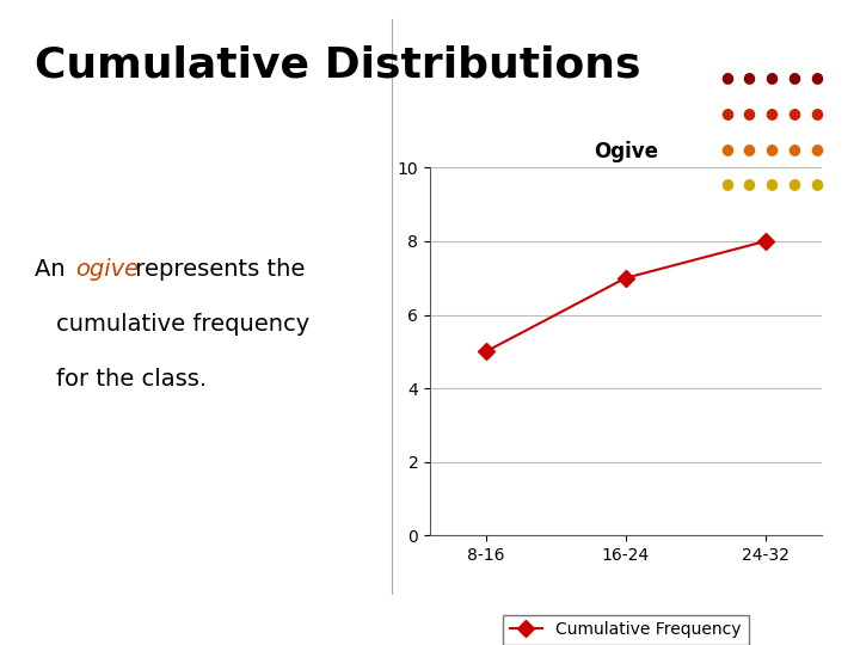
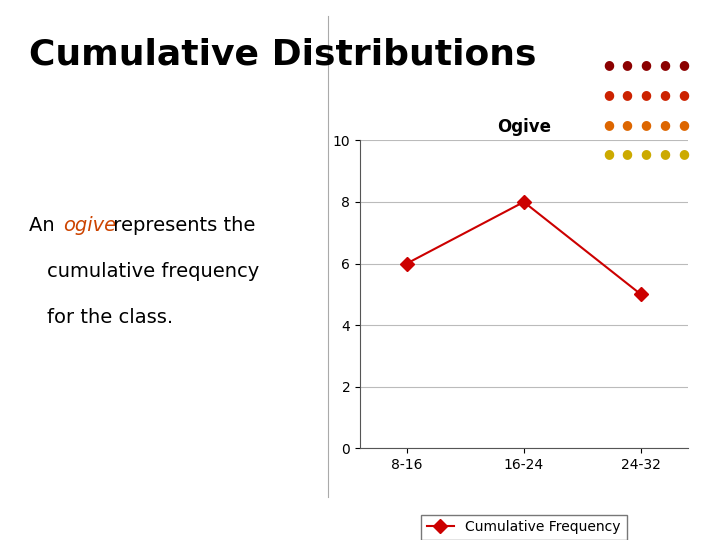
8-16: 5 -> 6
16-24: 7 -> 8
24-32: 8 -> 5
